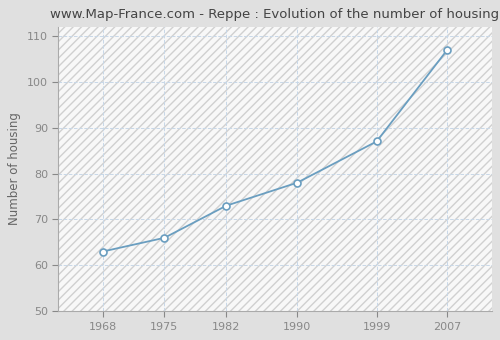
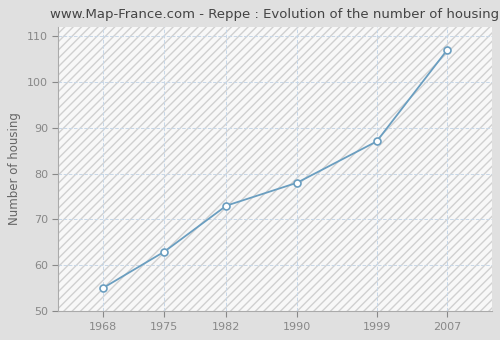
1968: 63 -> 55
1975: 66 -> 63
